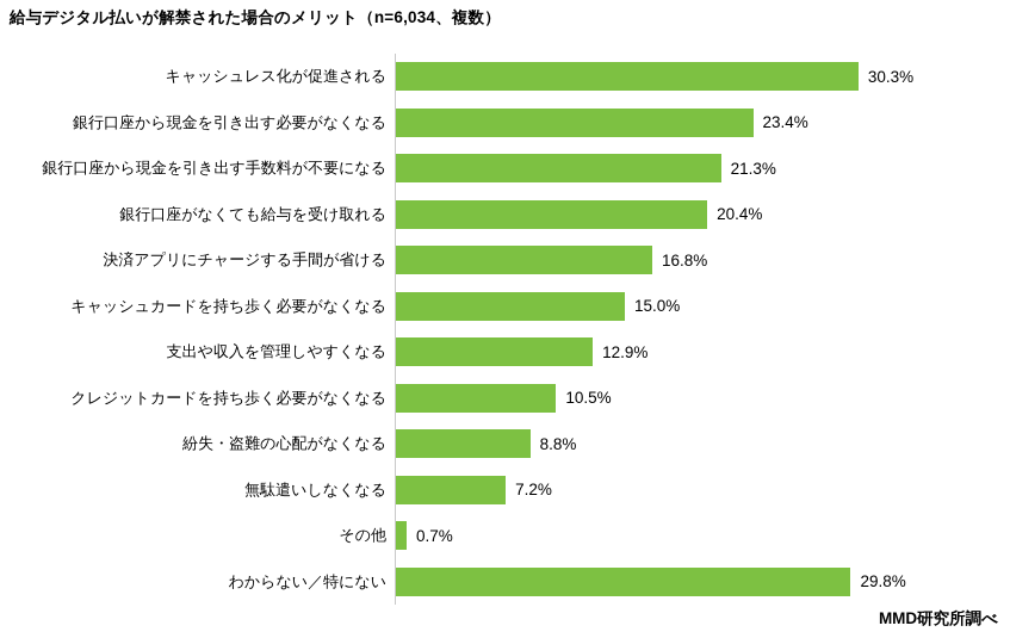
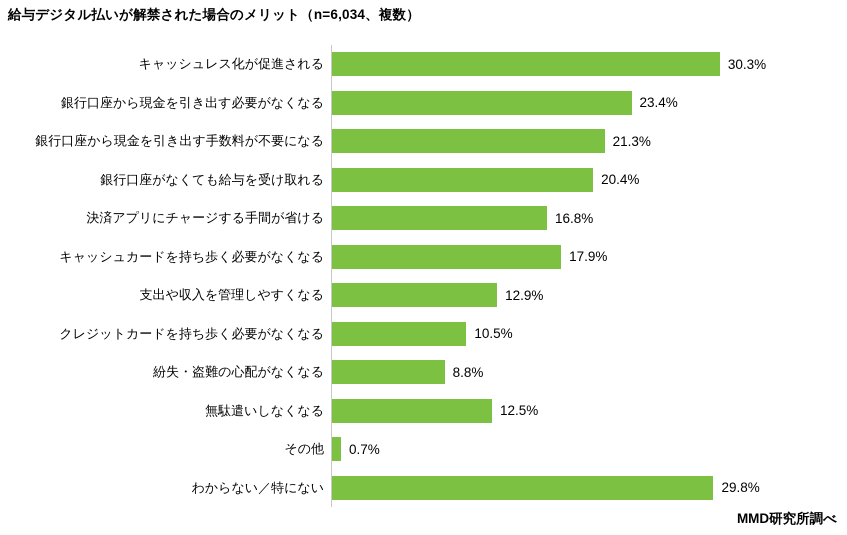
キャッシュカードを持ち歩く必要がなくなる: 15.0% -> 17.9%
無駄遣いしなくなる: 7.2% -> 12.5%
